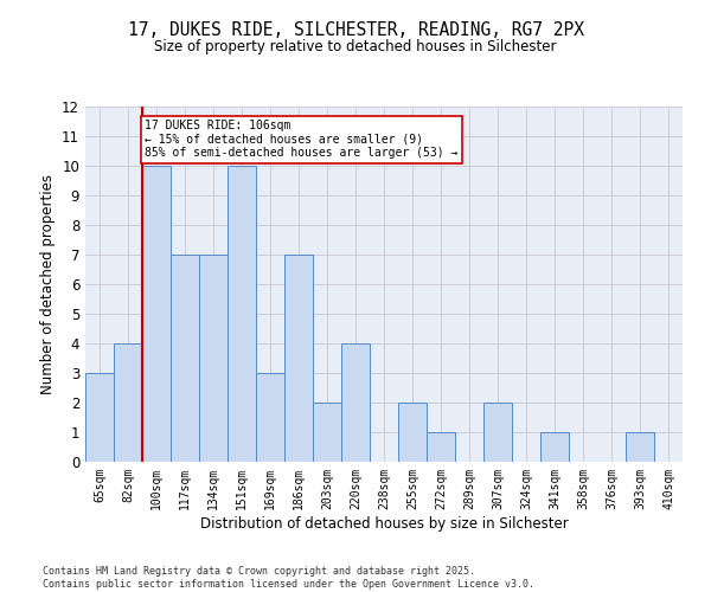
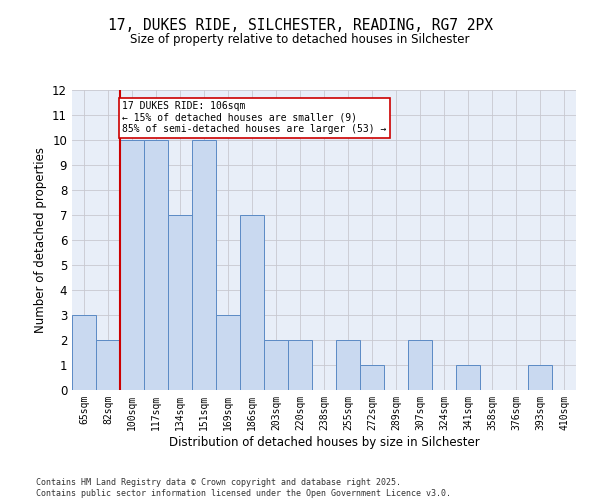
82sqm: 4 -> 2
117sqm: 7 -> 10
220sqm: 4 -> 2
